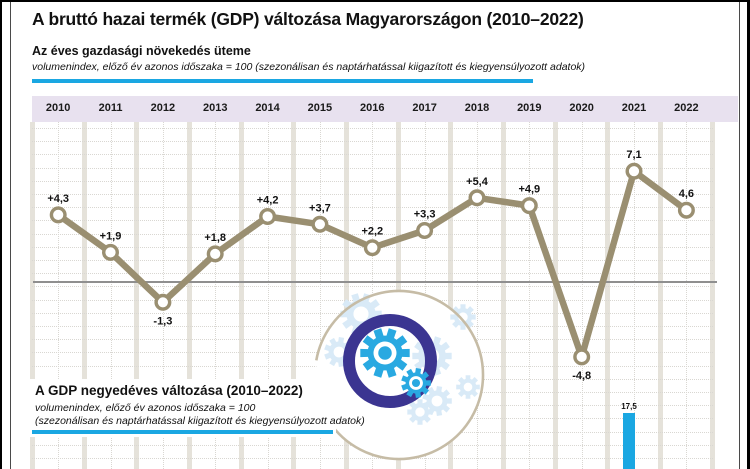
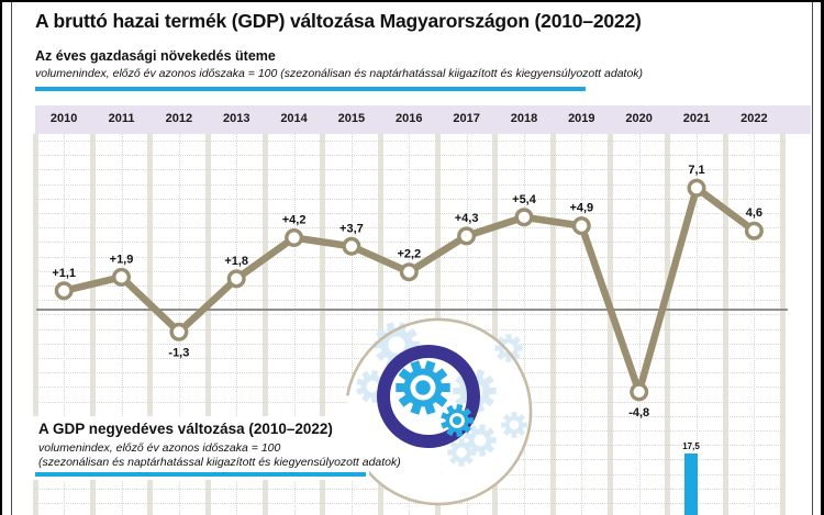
Az éves gazdasági növekedés üteme/2010: +4,3 -> +1,1
Az éves gazdasági növekedés üteme/2017: +3,3 -> +4,3
